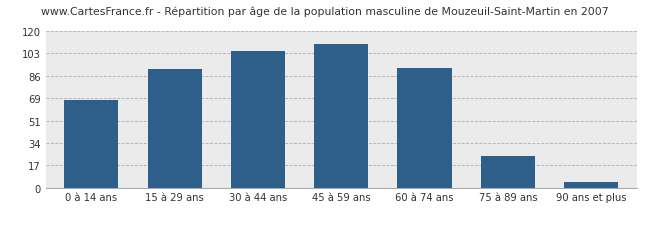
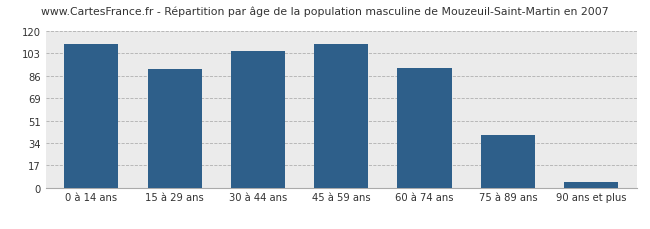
0 à 14 ans: 67 -> 110
75 à 89 ans: 24 -> 40
